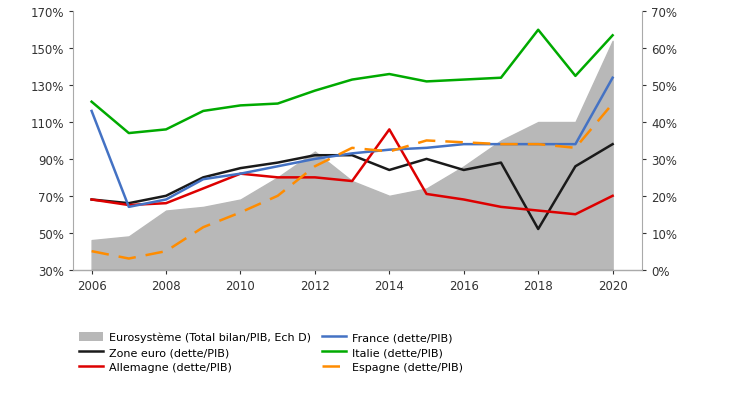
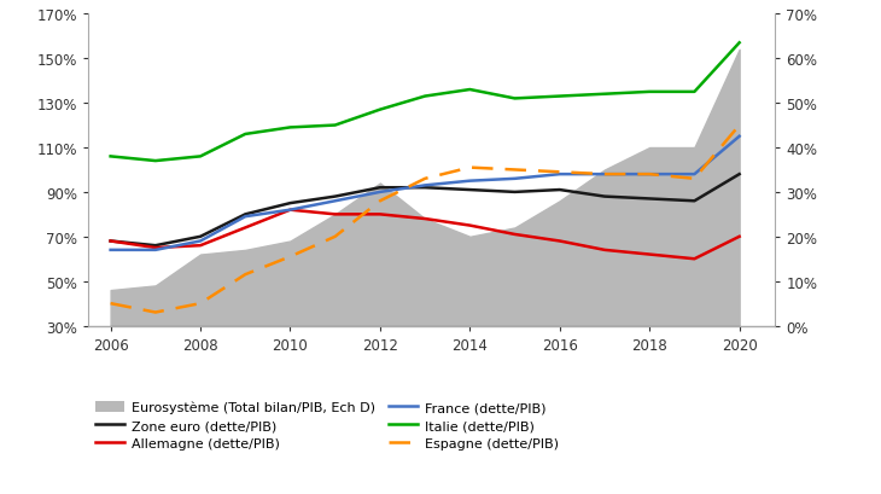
France (dette/PIB)/2006: 116% -> 64%
Italie (dette/PIB)/2006: 121% -> 106%
Zone euro (dette/PIB)/2014: 84% -> 91%
Allemagne (dette/PIB)/2014: 106% -> 75%
Espagne (dette/PIB)/2014: 94% -> 101%
Zone euro (dette/PIB)/2016: 84% -> 91%
Zone euro (dette/PIB)/2018: 52% -> 87%
Italie (dette/PIB)/2018: 160% -> 135%
France (dette/PIB)/2020: 134% -> 115%
